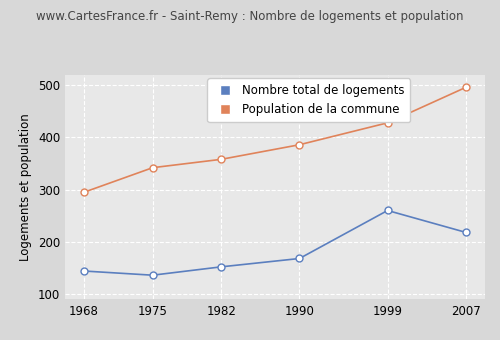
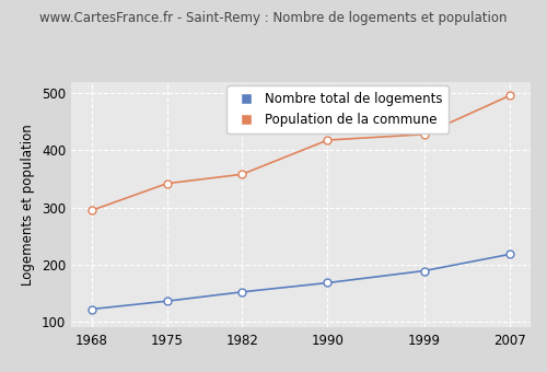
Nombre total de logements/1968: 144 -> 122
Population de la commune/1990: 386 -> 418
Nombre total de logements/1999: 260 -> 189
